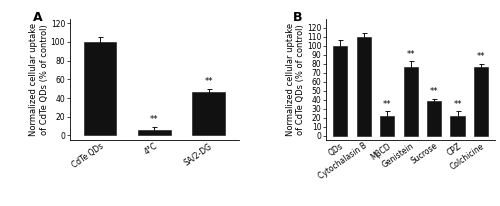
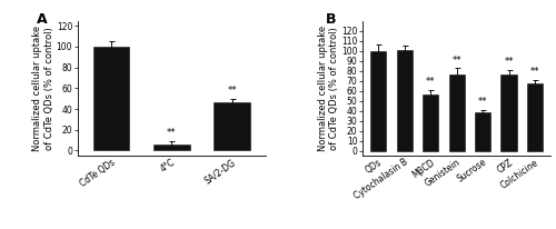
Cytochalasin B: 110 -> 101
MβCD: 22 -> 56
CPZ: 22 -> 76
Colchicine: 76 -> 67
